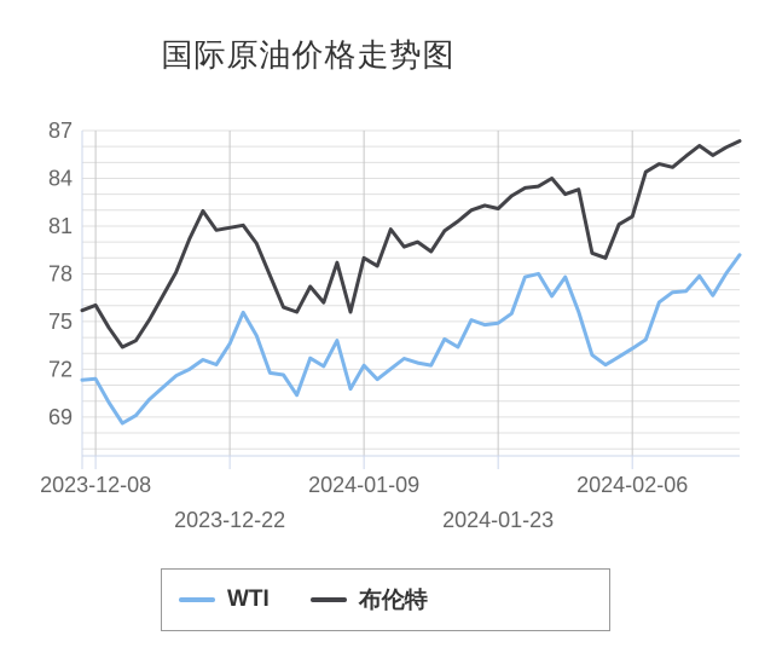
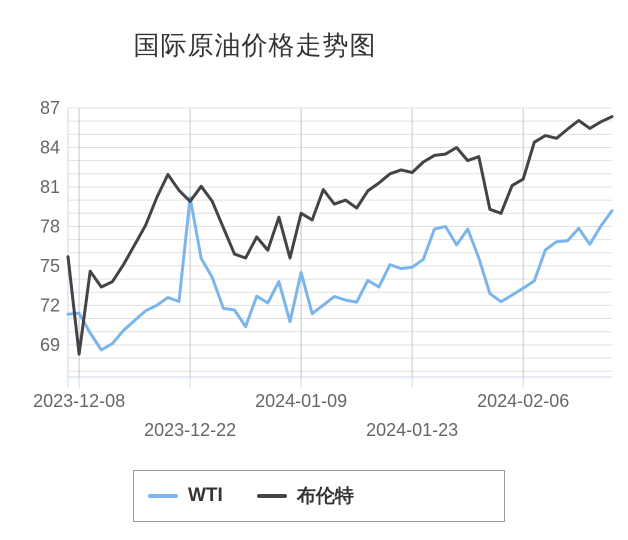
布伦特/2023-12-08: 76.0 -> 68.3
WTI/2023-12-22: 73.6 -> 80.2
布伦特/2023-12-22: 80.9 -> 79.9
WTI/2024-01-09: 72.2 -> 74.5
